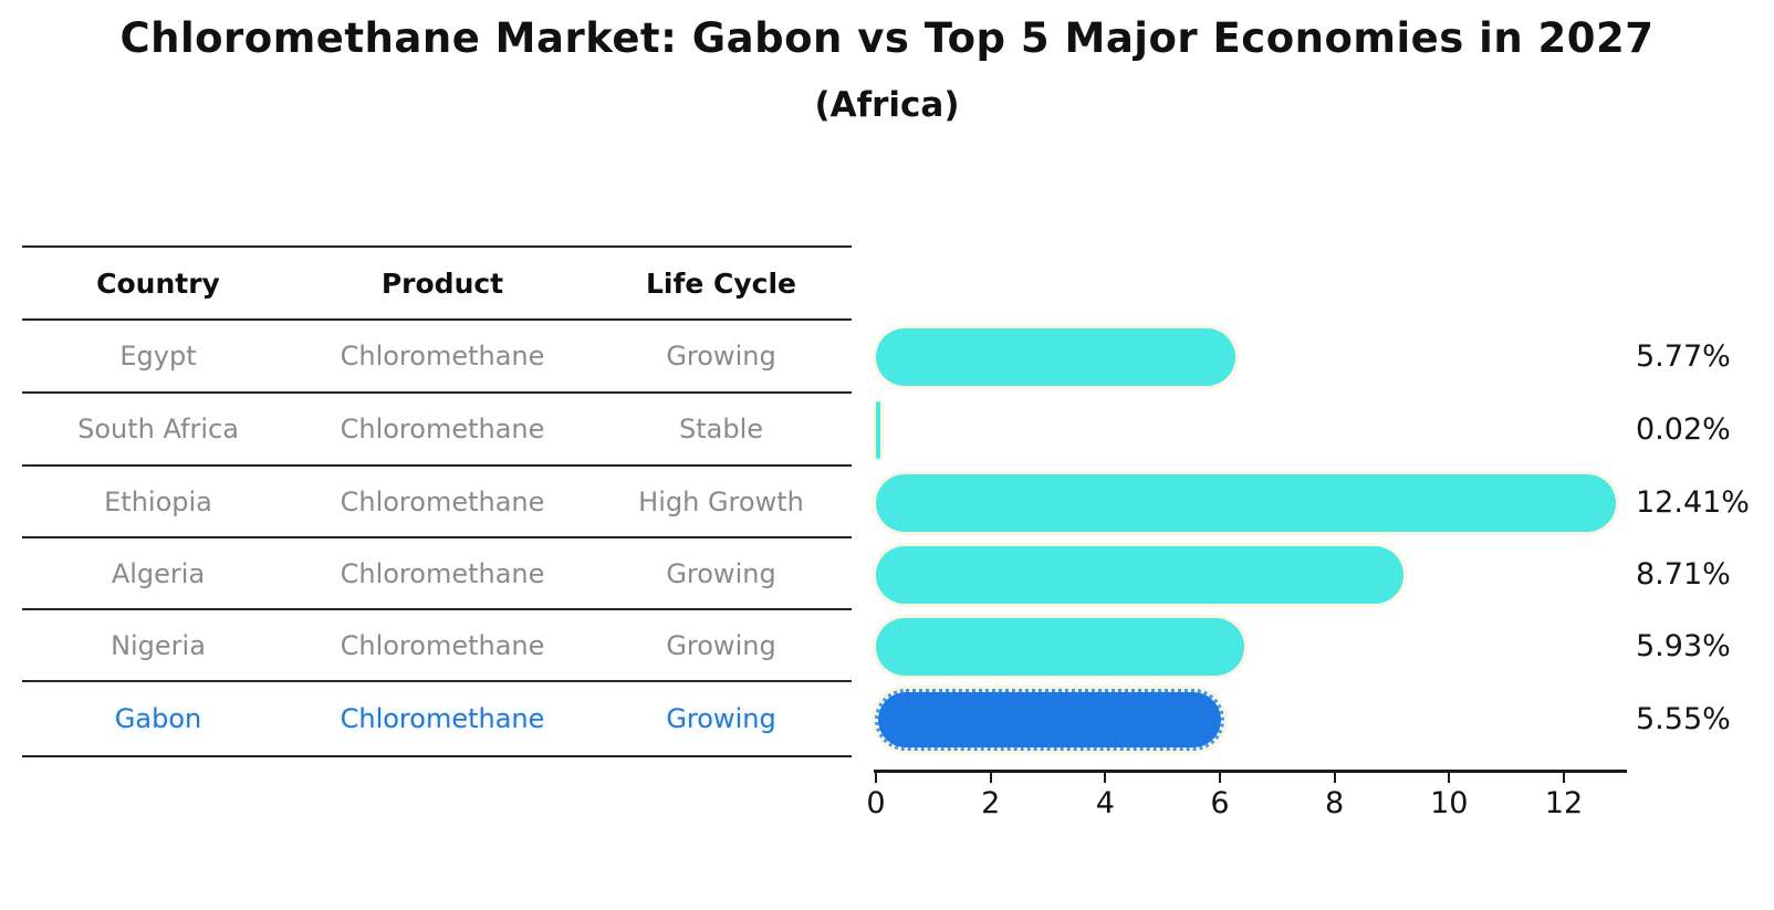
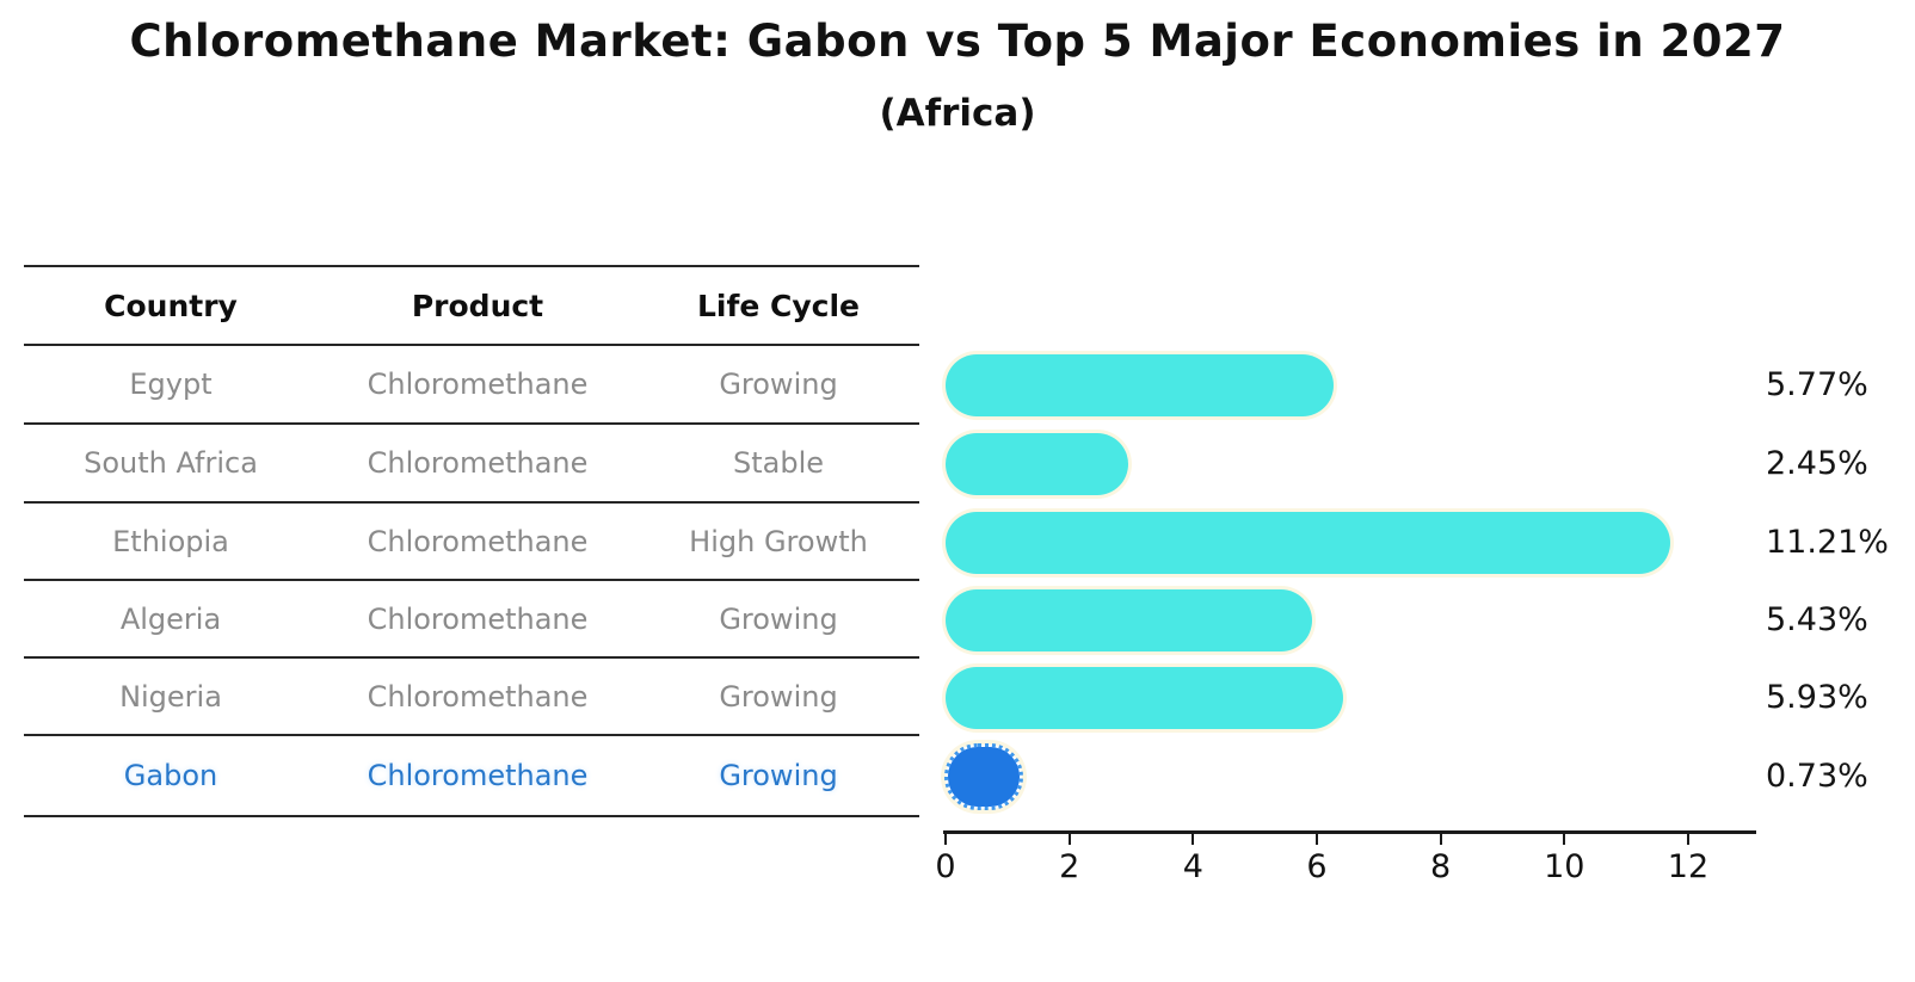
South Africa: 0.02% -> 2.45%
Ethiopia: 12.41% -> 11.21%
Algeria: 8.71% -> 5.43%
Gabon: 5.55% -> 0.73%
